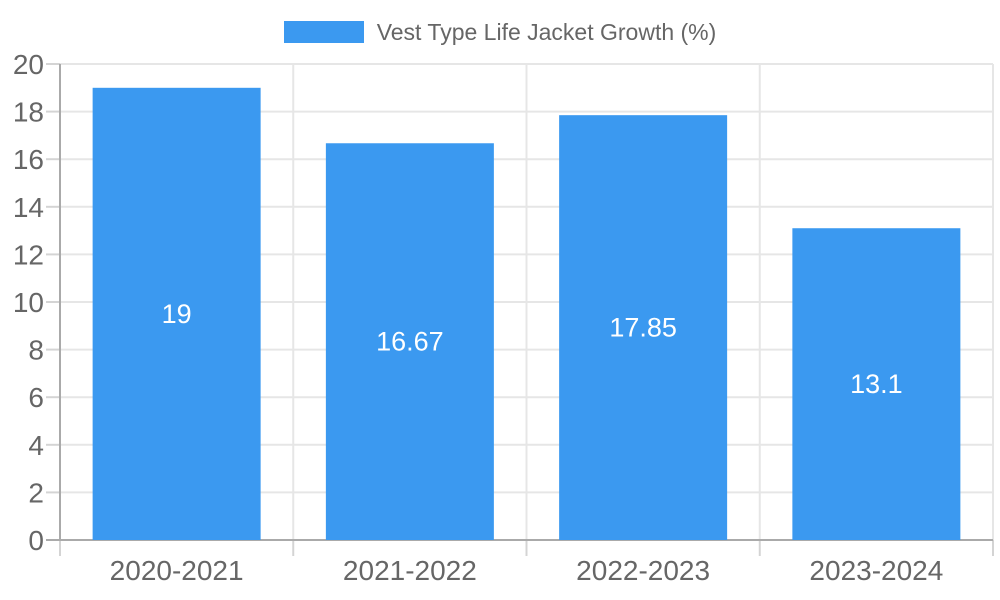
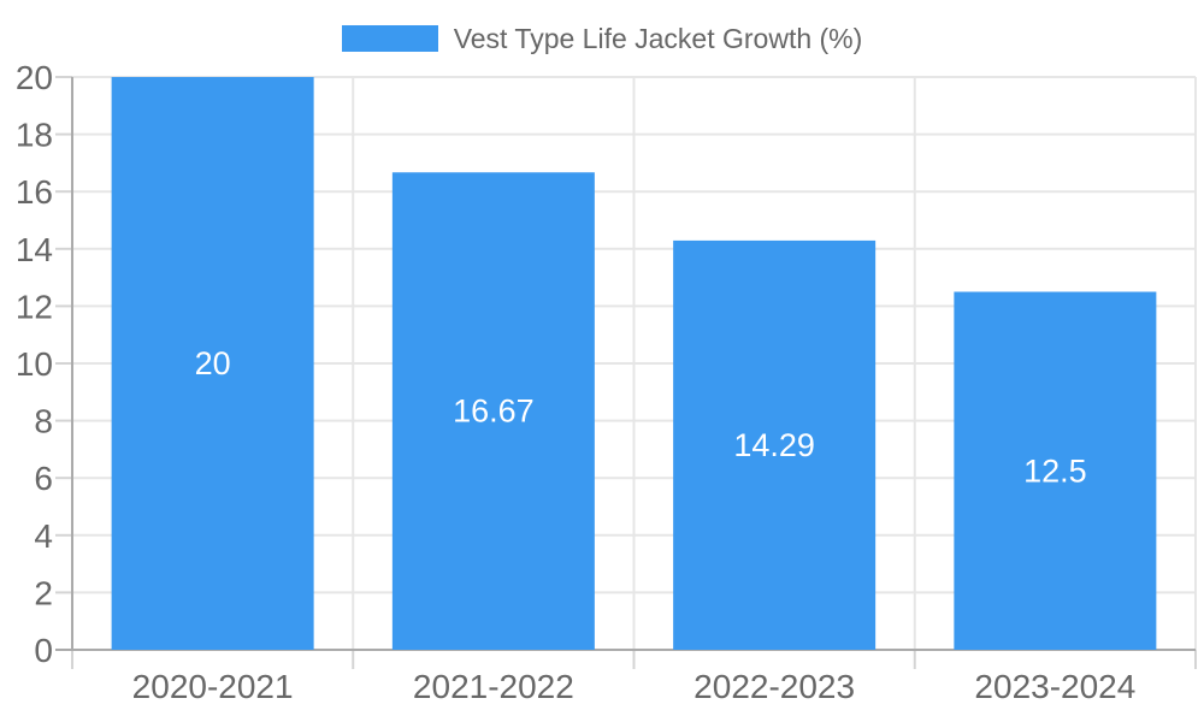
2020-2021: 19 -> 20
2022-2023: 17.85 -> 14.29
2023-2024: 13.1 -> 12.5
